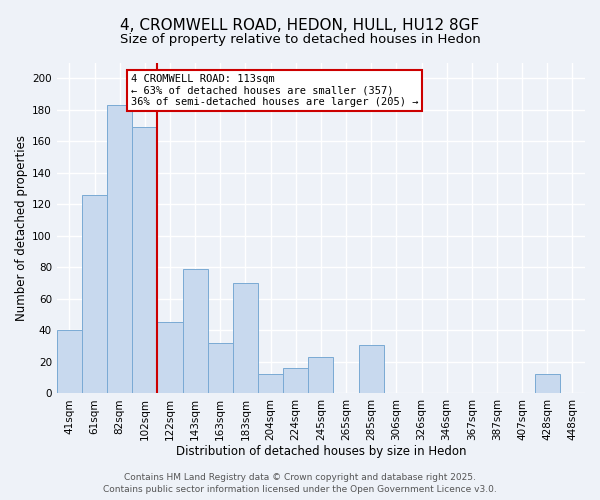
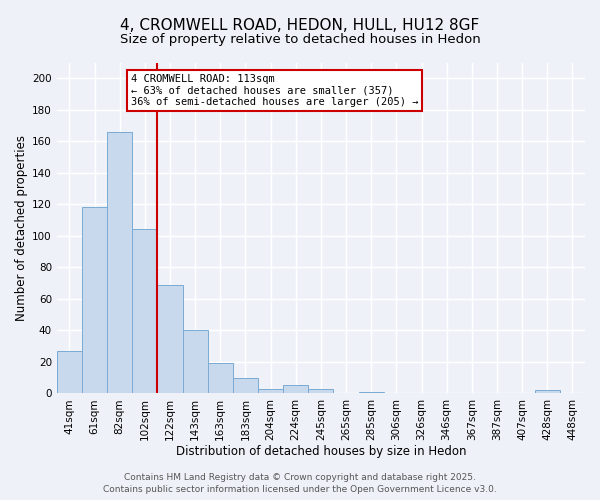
41sqm: 40 -> 27
61sqm: 126 -> 118
82sqm: 183 -> 166
102sqm: 169 -> 104
122sqm: 45 -> 69
143sqm: 79 -> 40
163sqm: 32 -> 19
183sqm: 70 -> 10
204sqm: 12 -> 3
224sqm: 16 -> 5
245sqm: 23 -> 3
285sqm: 31 -> 1
428sqm: 12 -> 2
